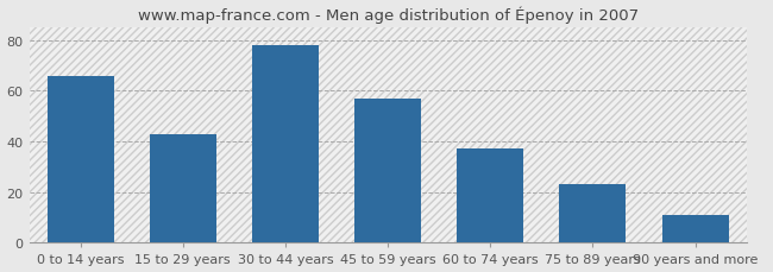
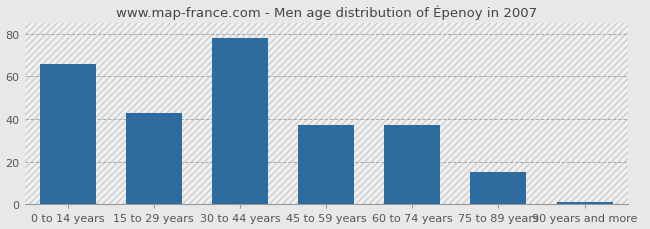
45 to 59 years: 57 -> 37
75 to 89 years: 23 -> 15
90 years and more: 11 -> 1
